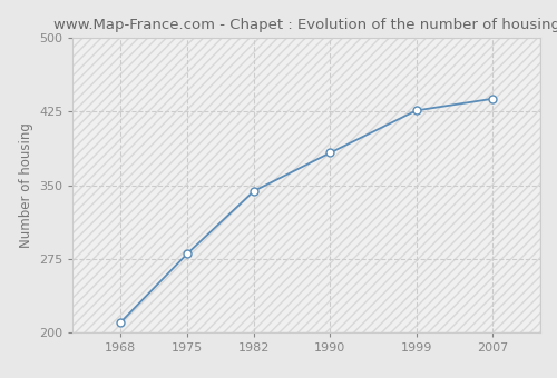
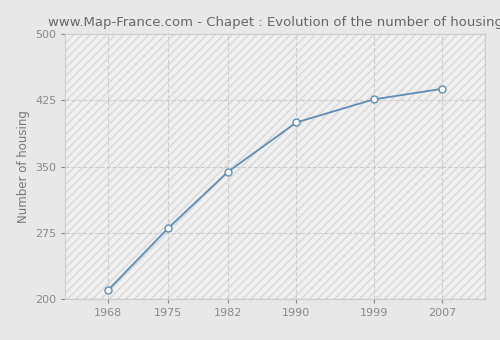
1990: 383 -> 400
